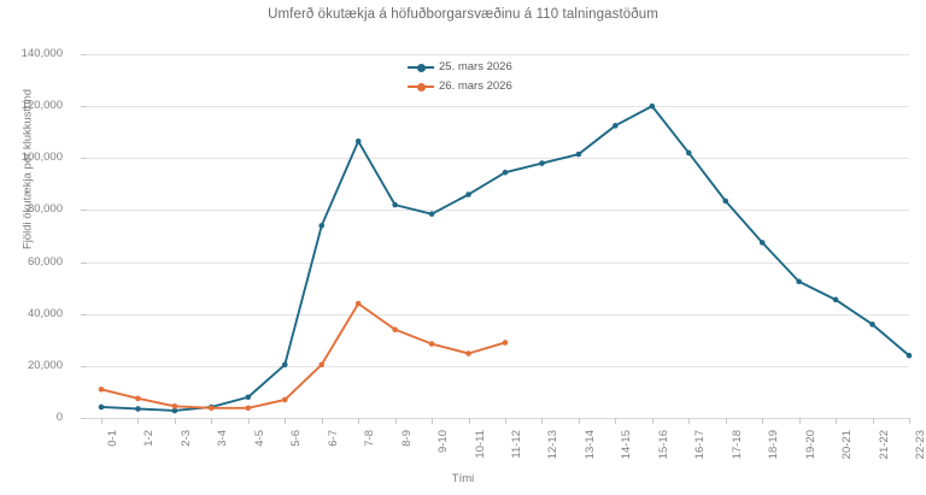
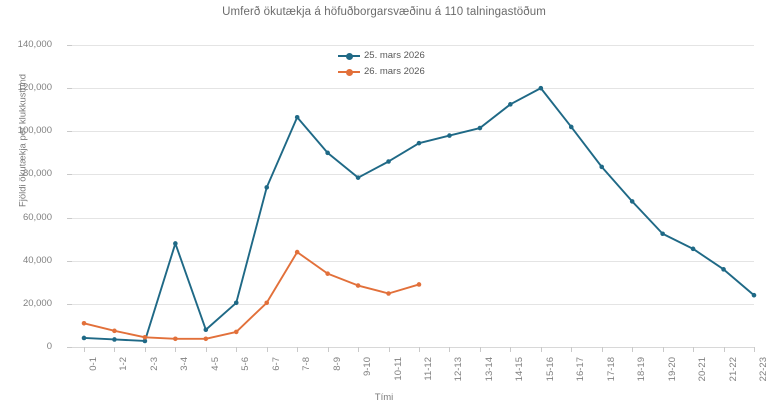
25. mars 2026/3-4: 4000 -> 48000
25. mars 2026/8-9: 82000 -> 90000
